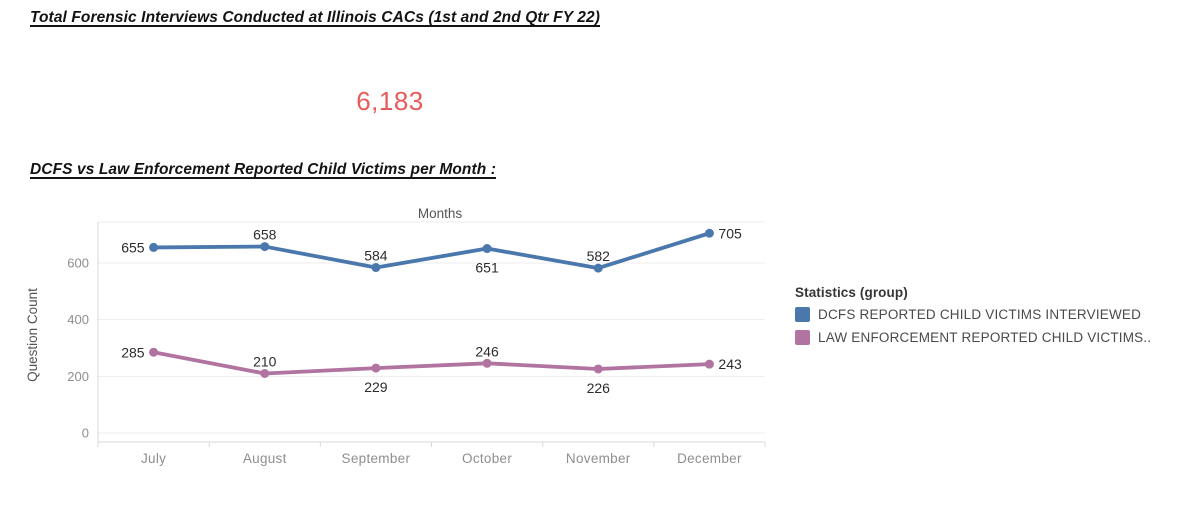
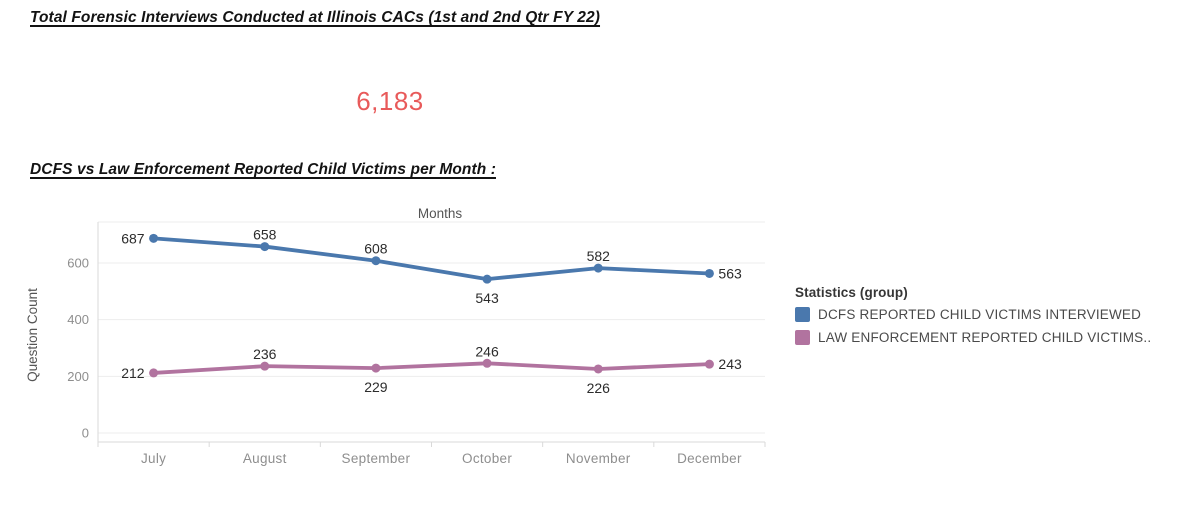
DCFS REPORTED CHILD VICTIMS INTERVIEWED/July: 655 -> 687
LAW ENFORCEMENT REPORTED CHILD VICTIMS../July: 285 -> 212
LAW ENFORCEMENT REPORTED CHILD VICTIMS../August: 210 -> 236
DCFS REPORTED CHILD VICTIMS INTERVIEWED/September: 584 -> 608
DCFS REPORTED CHILD VICTIMS INTERVIEWED/October: 651 -> 543
DCFS REPORTED CHILD VICTIMS INTERVIEWED/December: 705 -> 563
